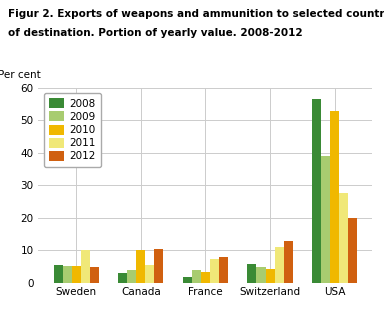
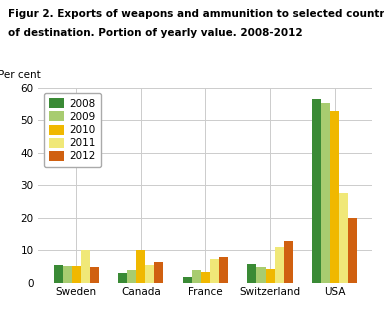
2012/Canada: 10.5 -> 6.2
2009/USA: 39.0 -> 55.2
